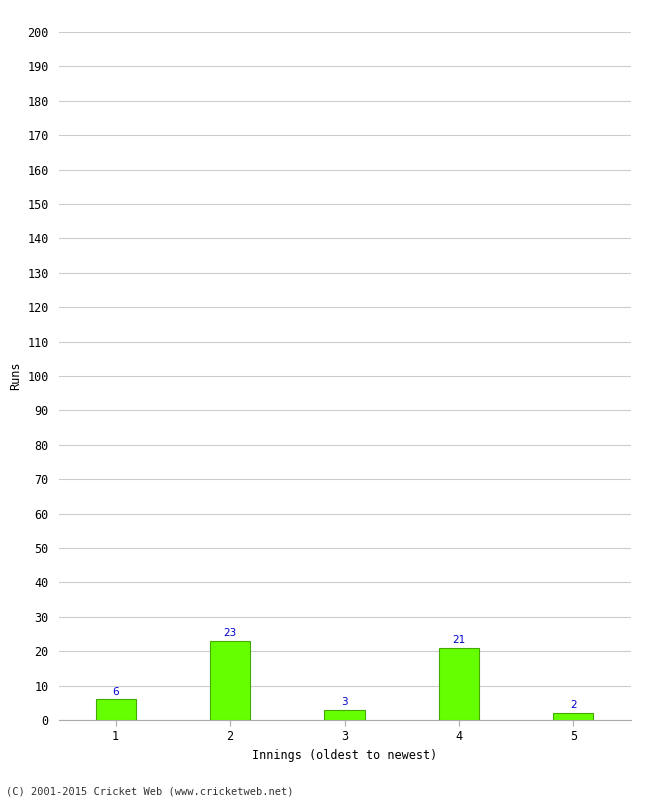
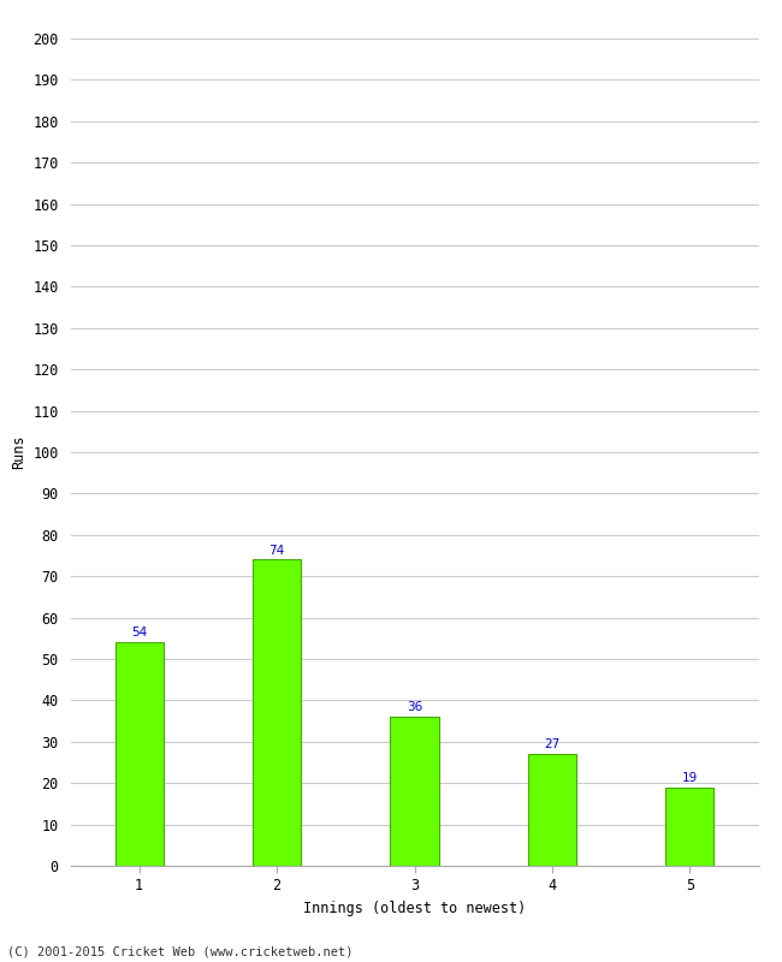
1: 6 -> 54
2: 23 -> 74
3: 3 -> 36
4: 21 -> 27
5: 2 -> 19
